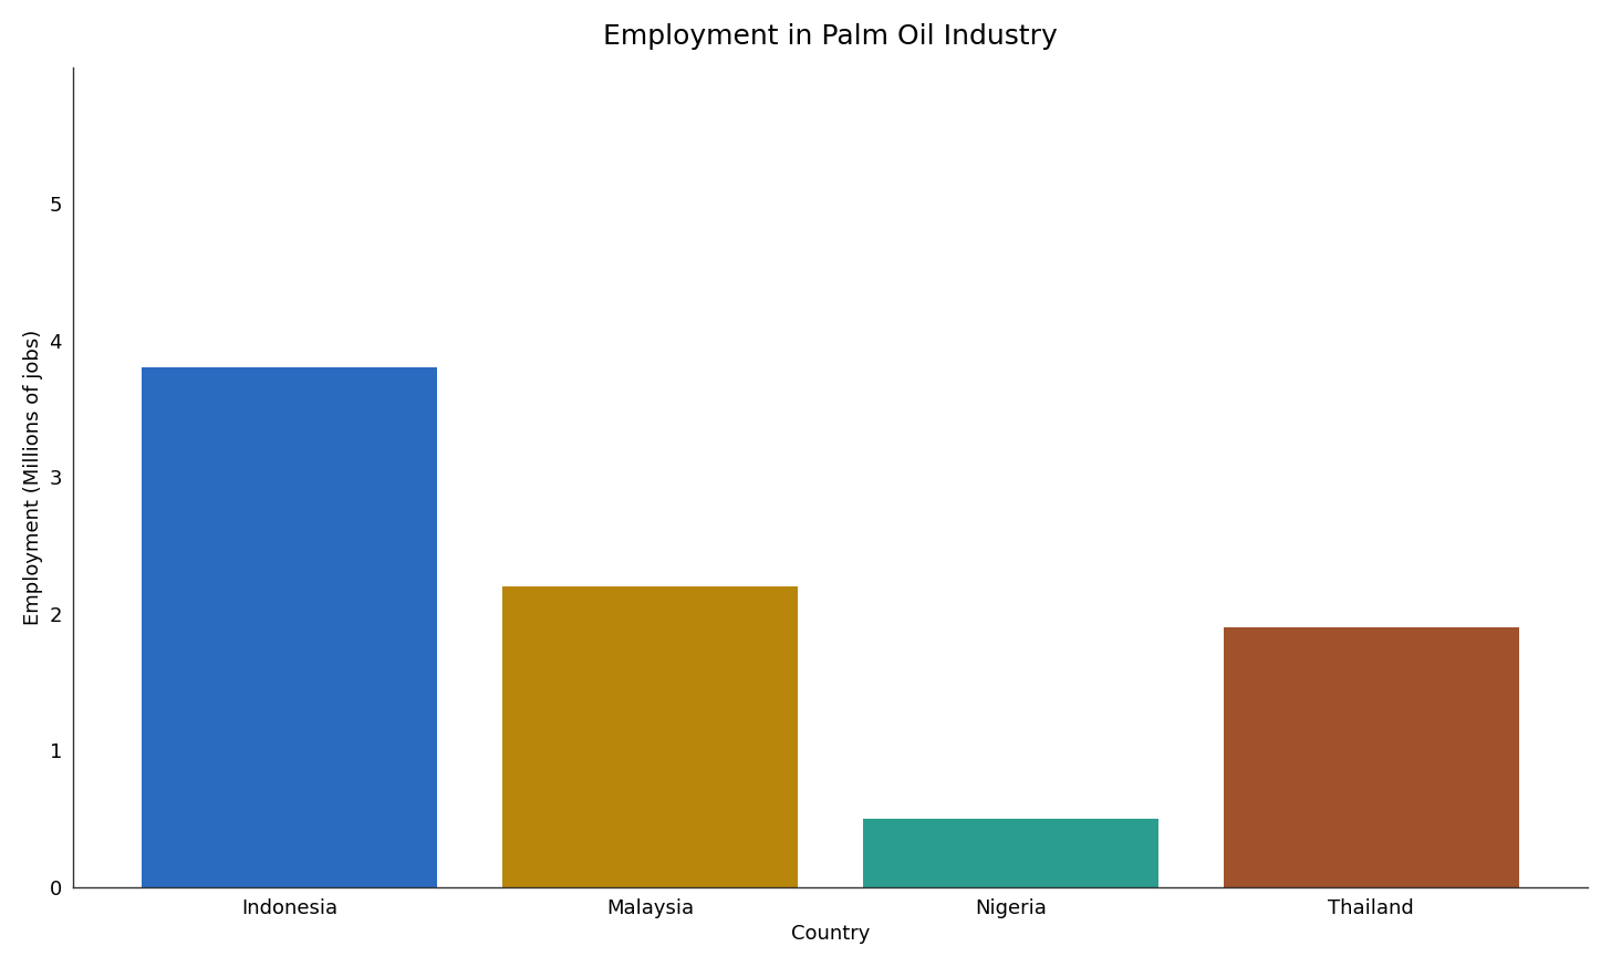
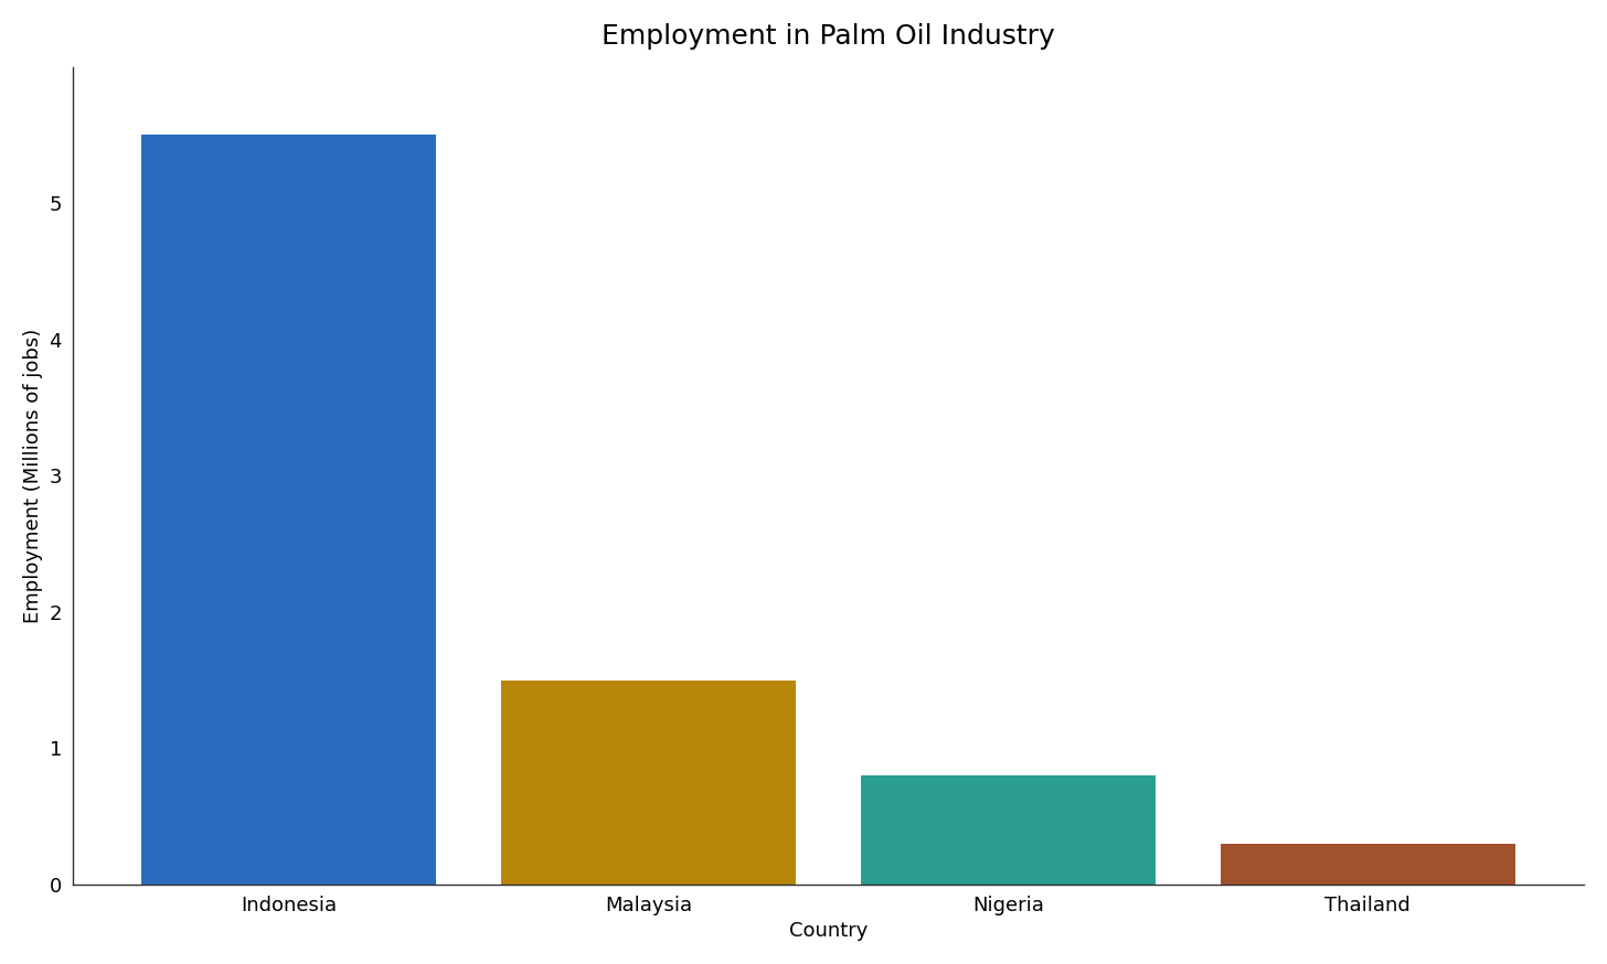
Indonesia: 3.8 -> 5.5
Malaysia: 2.2 -> 1.5
Nigeria: 0.5 -> 0.8
Thailand: 1.9 -> 0.3
